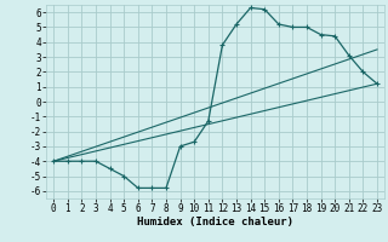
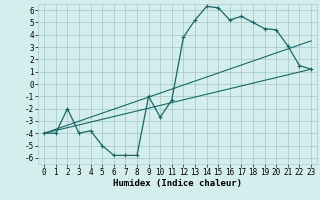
2: -4.0 -> -2.0
4: -4.5 -> -3.8
9: -3.0 -> -1.0
17: 5.0 -> 5.5
22: 2.0 -> 1.5
